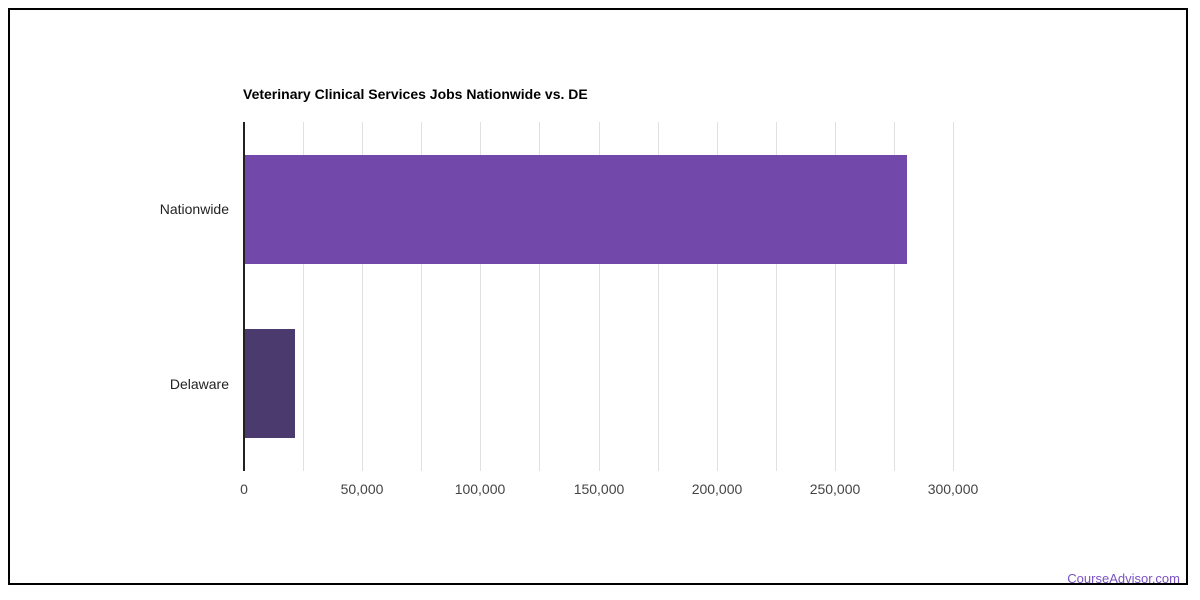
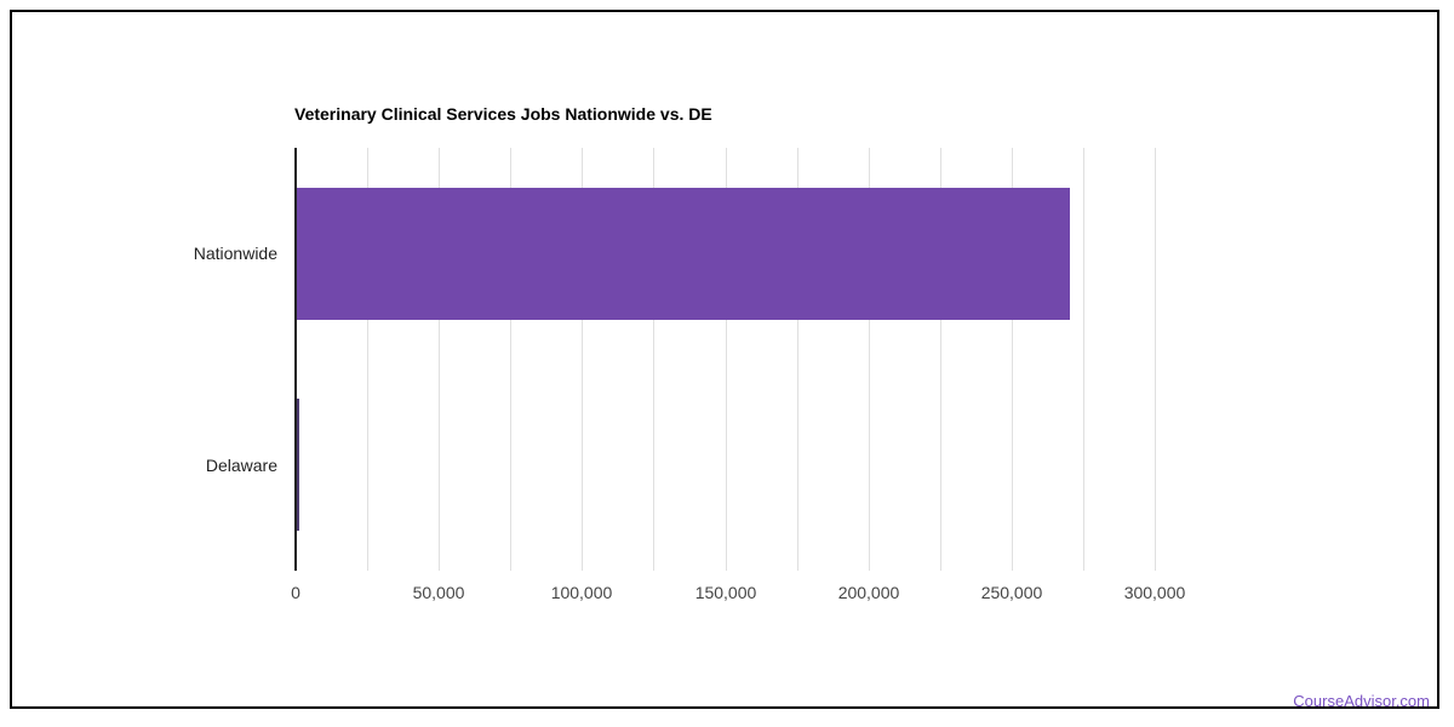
Nationwide: 280000 -> 270000
Delaware: 21000 -> 1000
